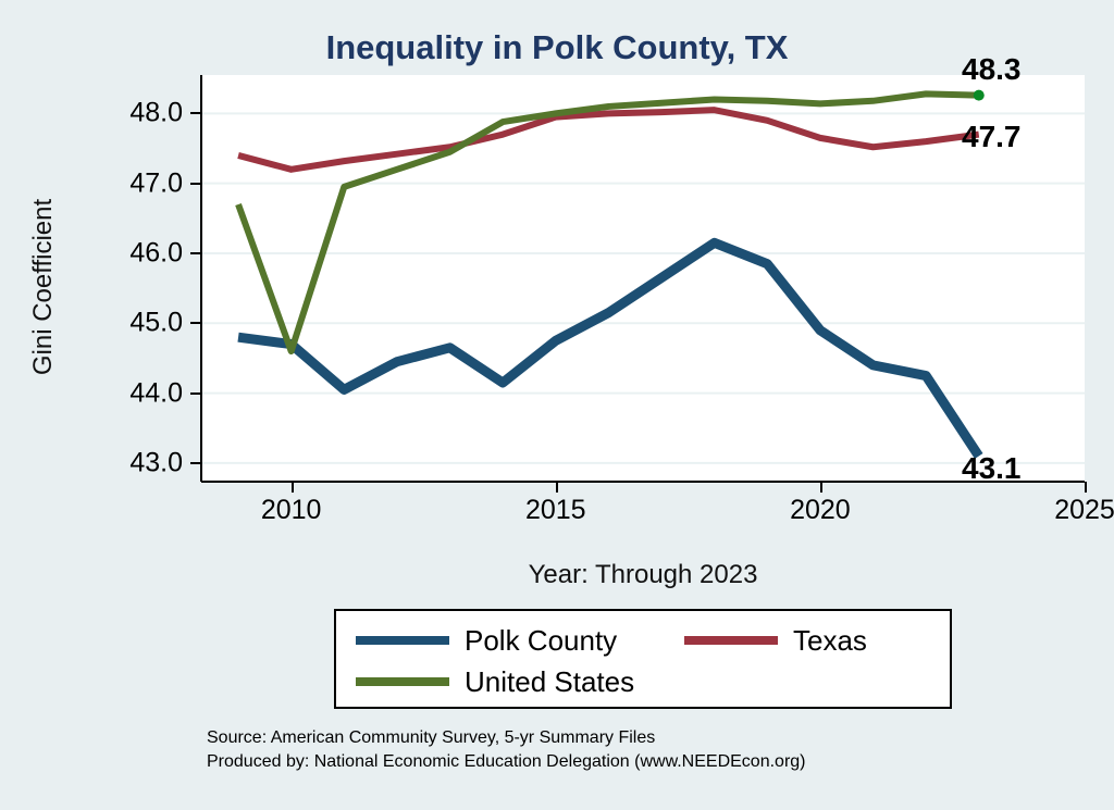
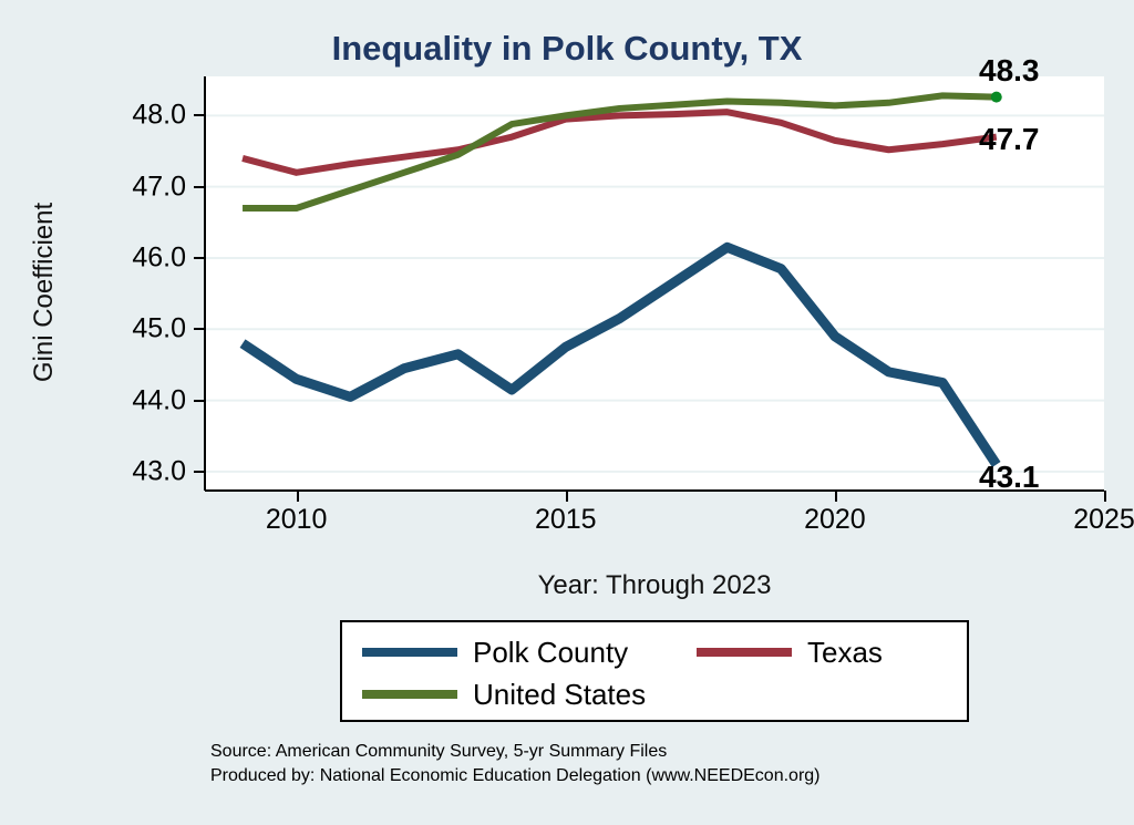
Polk County/2010: 44.7 -> 44.3
United States/2010: 44.6 -> 46.7
